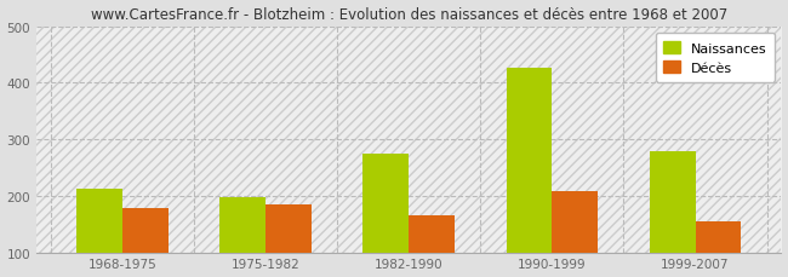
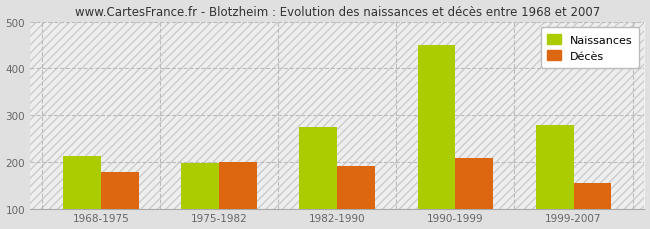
Décès/1975-1982: 184 -> 200
Décès/1982-1990: 165 -> 190
Naissances/1990-1999: 427 -> 450
